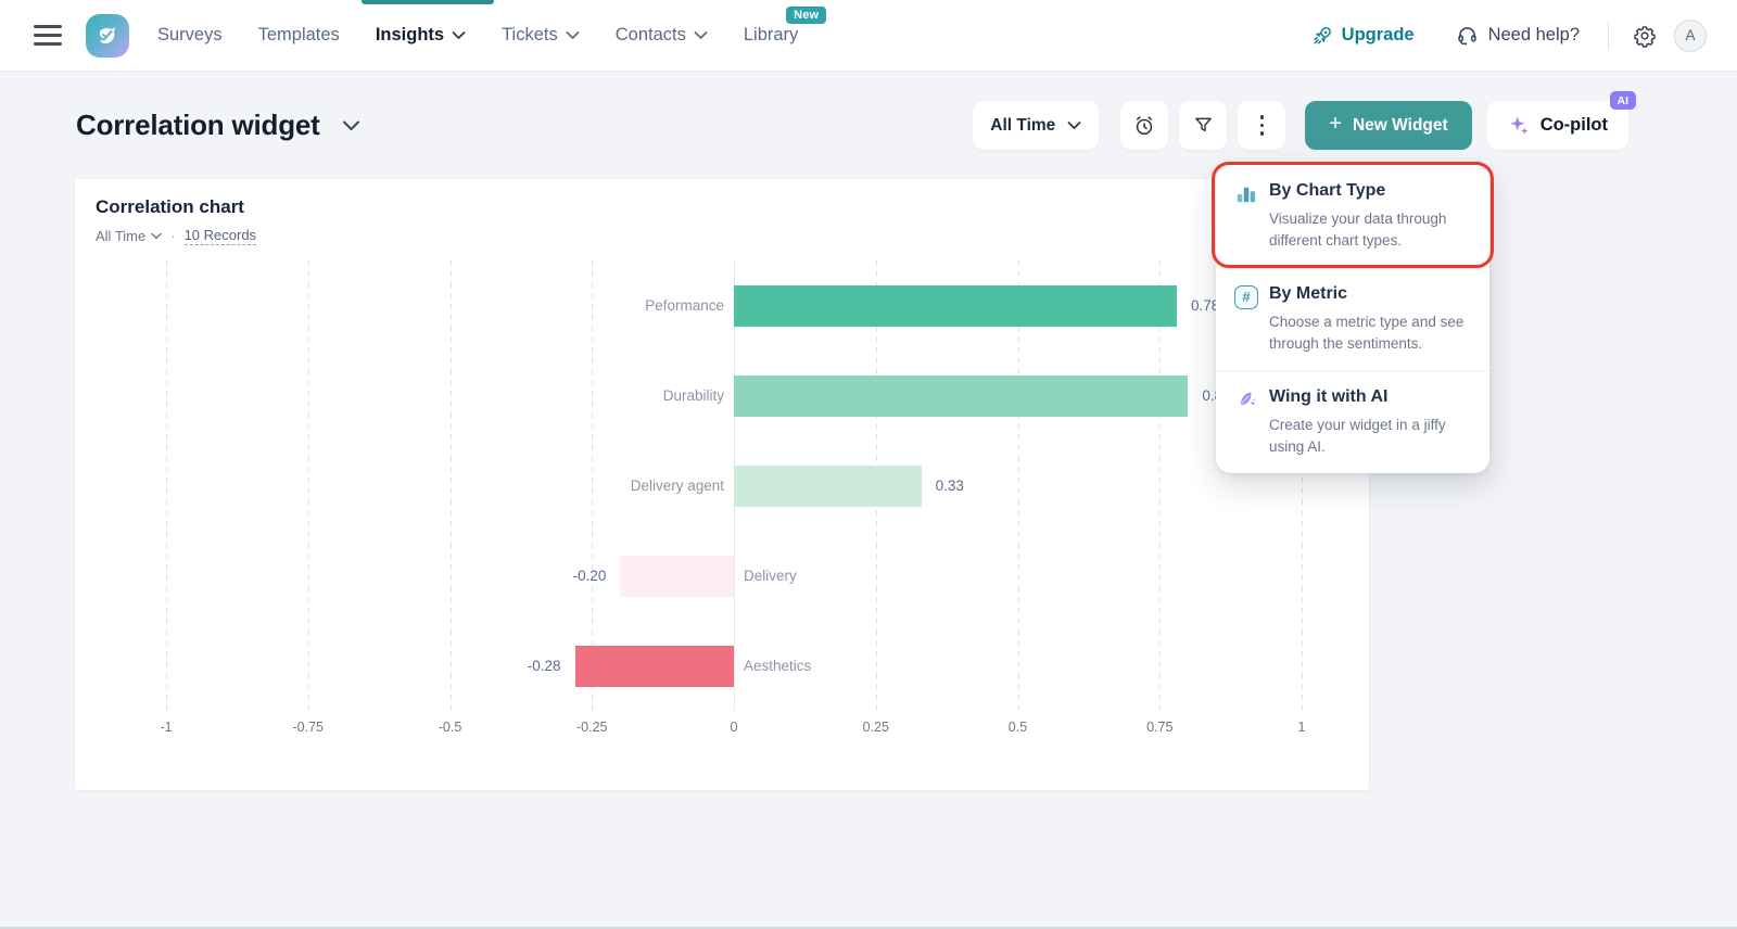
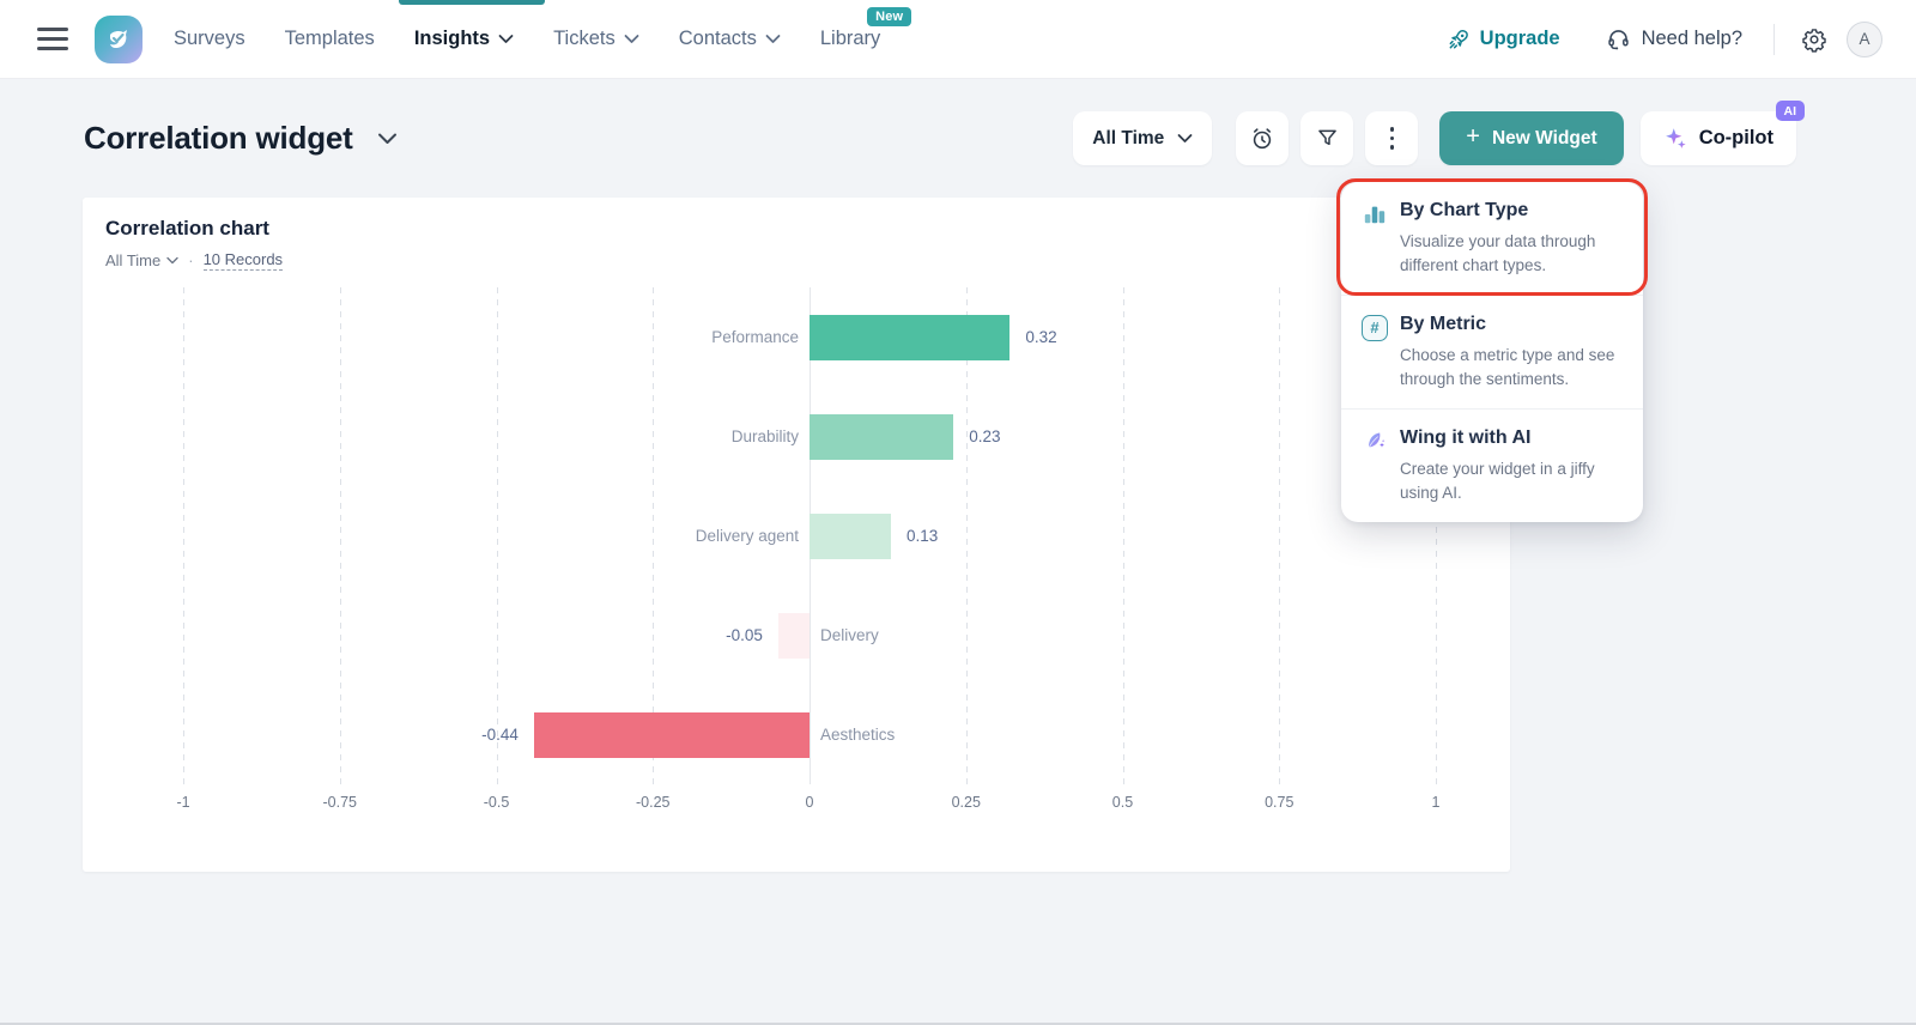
Peformance: 0.78 -> 0.32
Durability: 0.80 -> 0.23
Delivery agent: 0.33 -> 0.13
Delivery: -0.20 -> -0.05
Aesthetics: -0.28 -> -0.44
